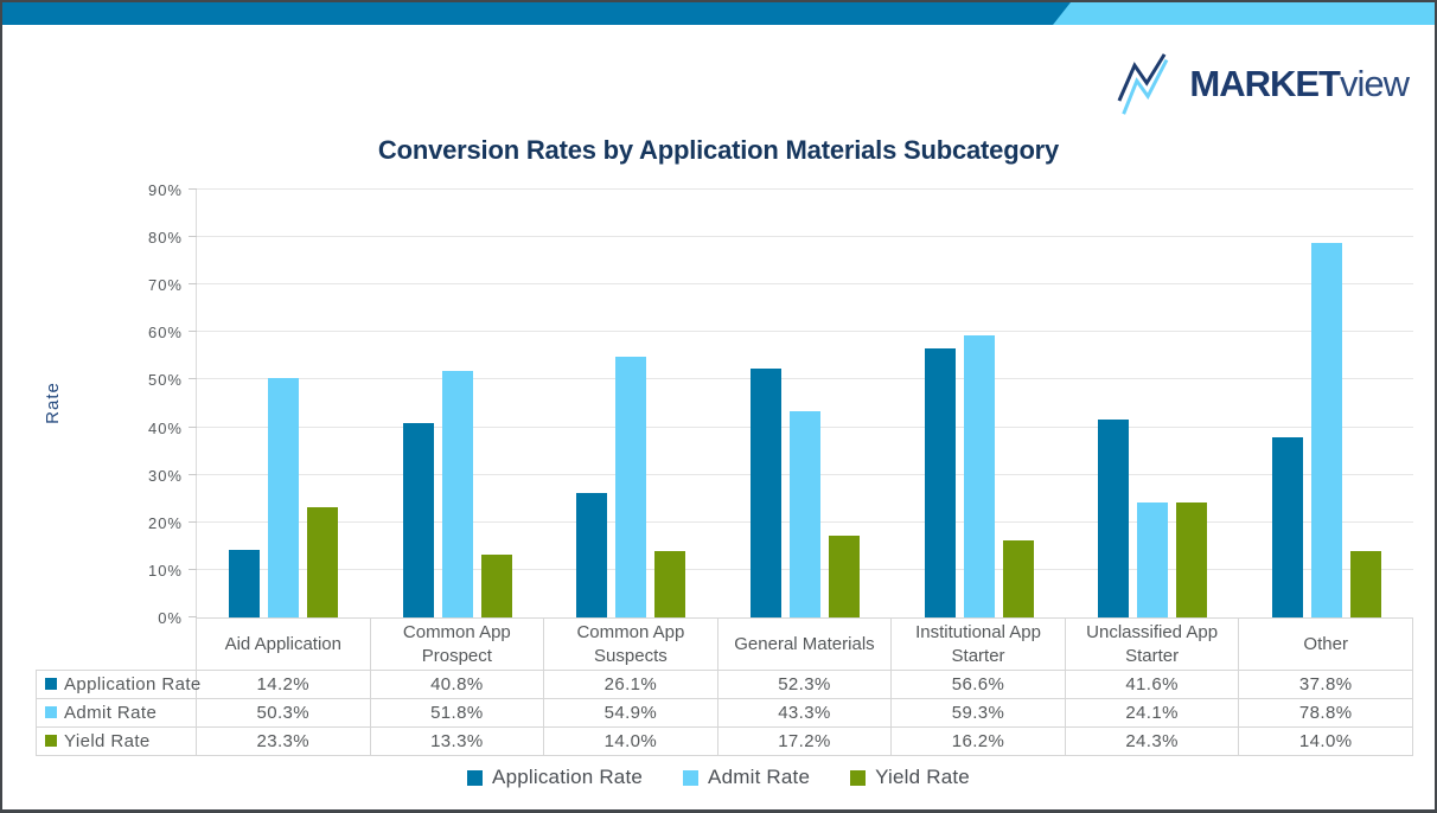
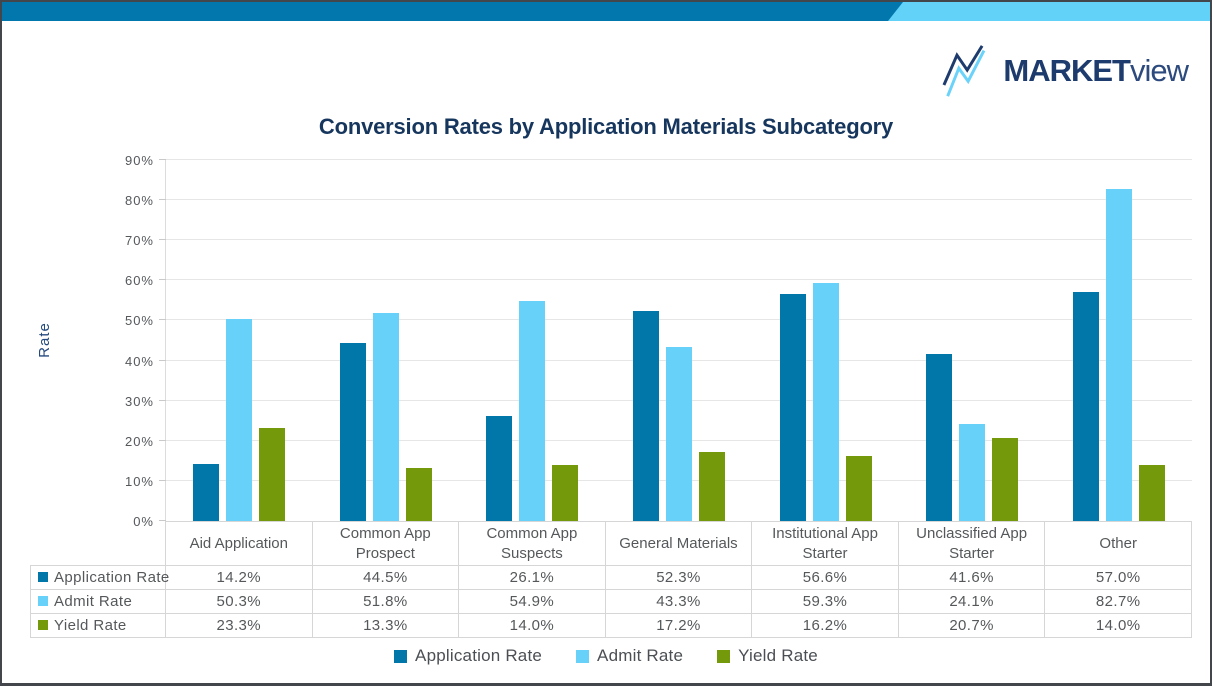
Application Rate/Common App Prospect: 40.8% -> 44.5%
Yield Rate/Unclassified App Starter: 24.3% -> 20.7%
Application Rate/Other: 37.8% -> 57.0%
Admit Rate/Other: 78.8% -> 82.7%
